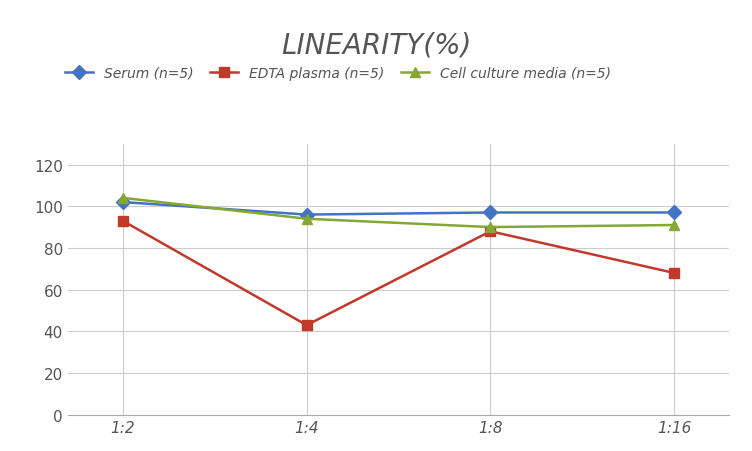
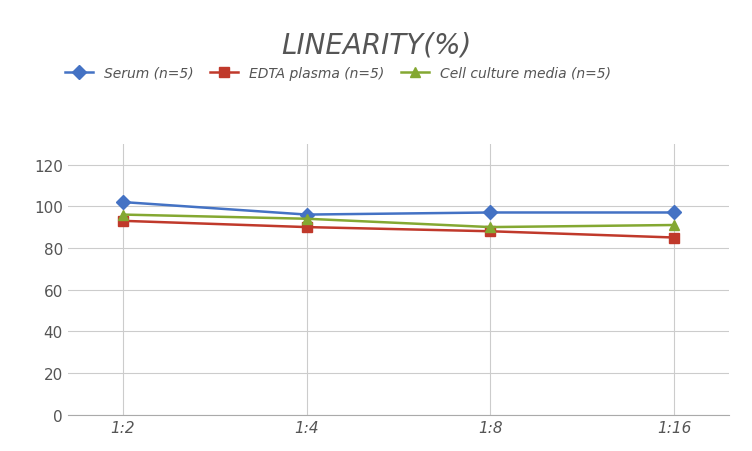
Cell culture media (n=5)/1:2: 104 -> 96
EDTA plasma (n=5)/1:4: 43 -> 90
EDTA plasma (n=5)/1:16: 68 -> 85
